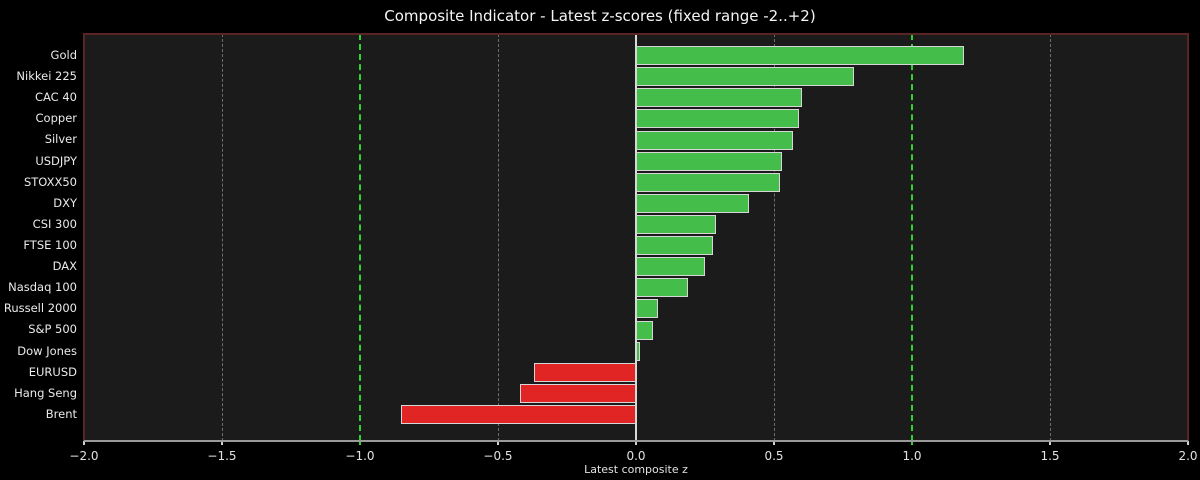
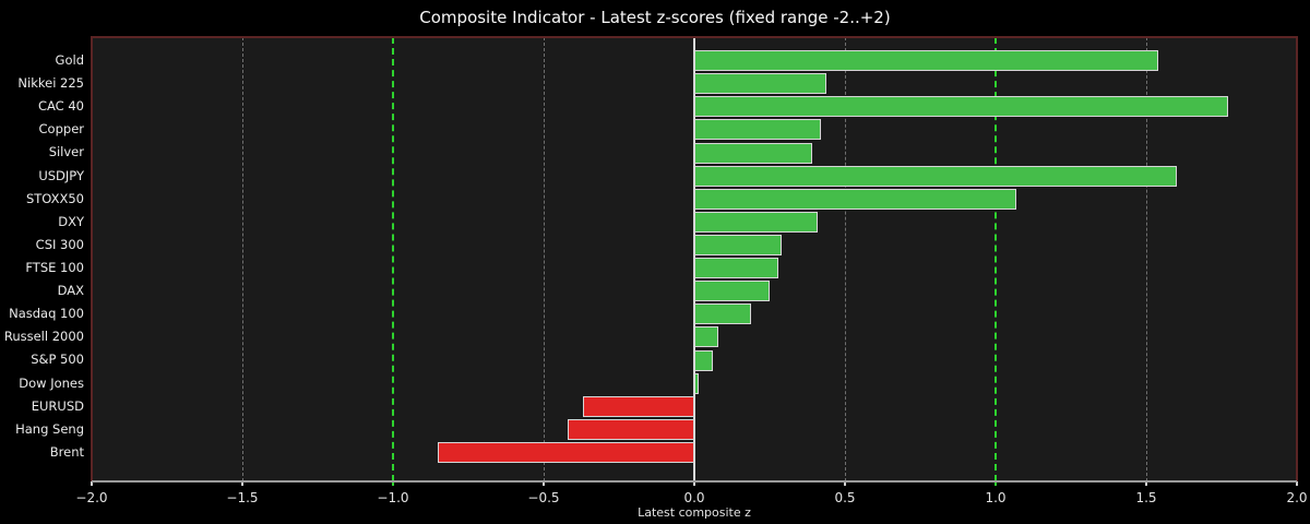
Gold: 1.19 -> 1.54
Nikkei 225: 0.79 -> 0.44
CAC 40: 0.60 -> 1.77
Copper: 0.59 -> 0.42
Silver: 0.57 -> 0.39
USDJPY: 0.53 -> 1.60
STOXX50: 0.52 -> 1.07
